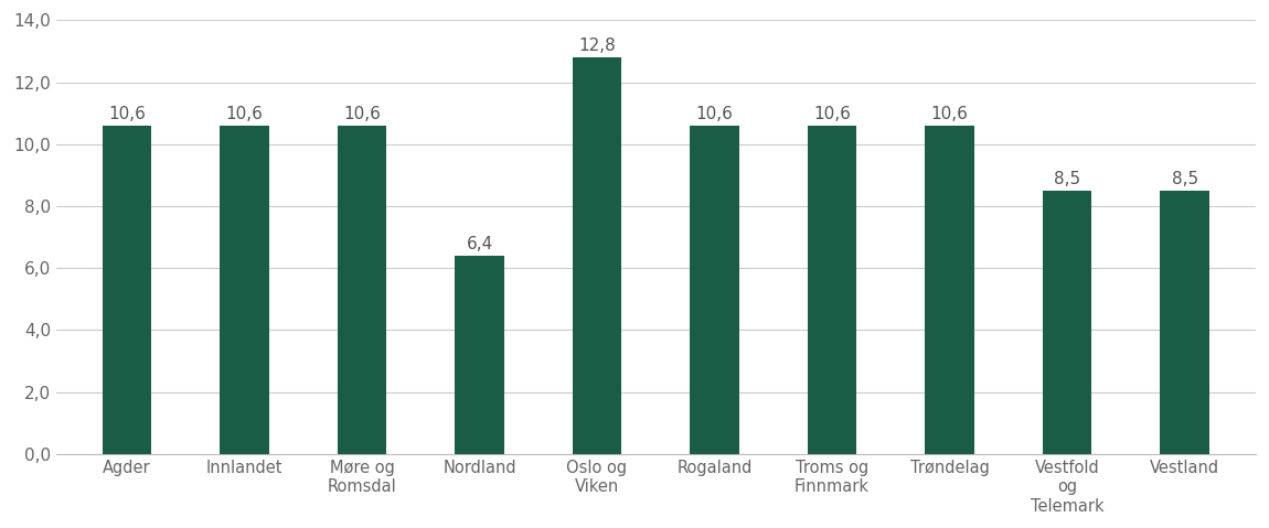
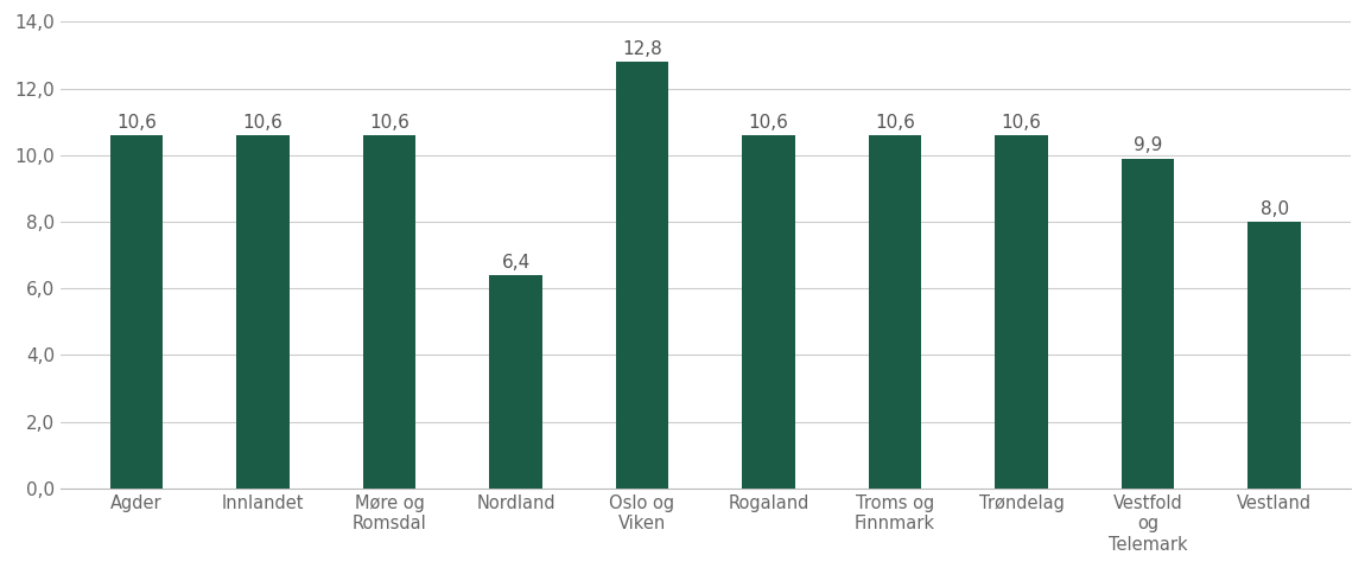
Vestfold og Telemark: 8,5 -> 9,9
Vestland: 8,5 -> 8,0
